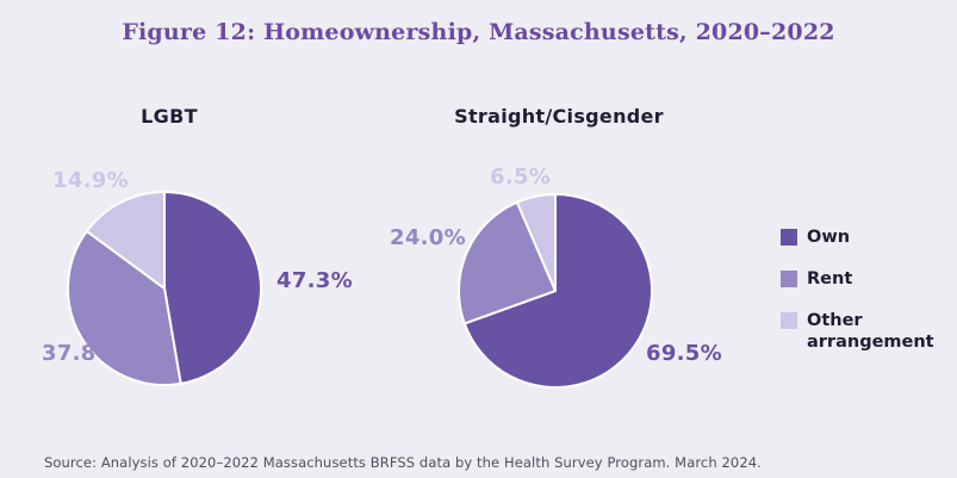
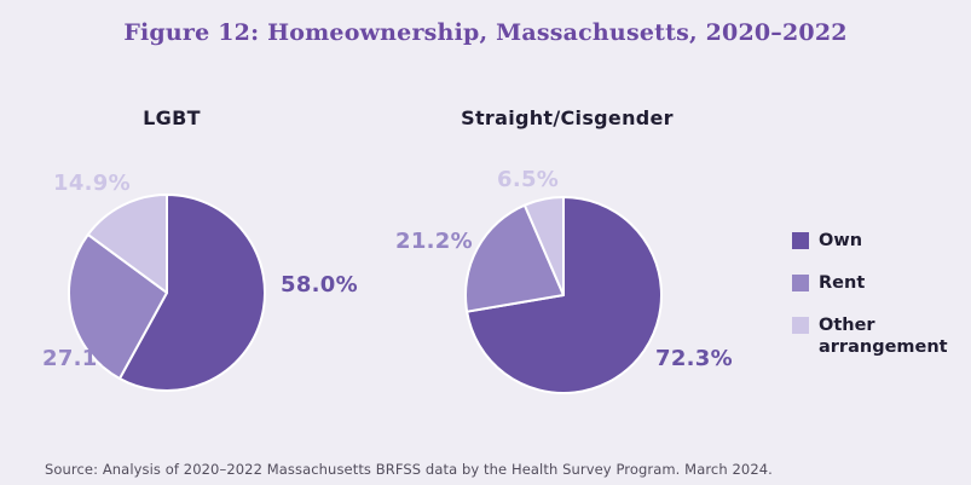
LGBT/Own: 47.3% -> 58.0%
LGBT/Rent: 37.8% -> 27.1%
Straight/Cisgender/Own: 69.5% -> 72.3%
Straight/Cisgender/Rent: 24.0% -> 21.2%
